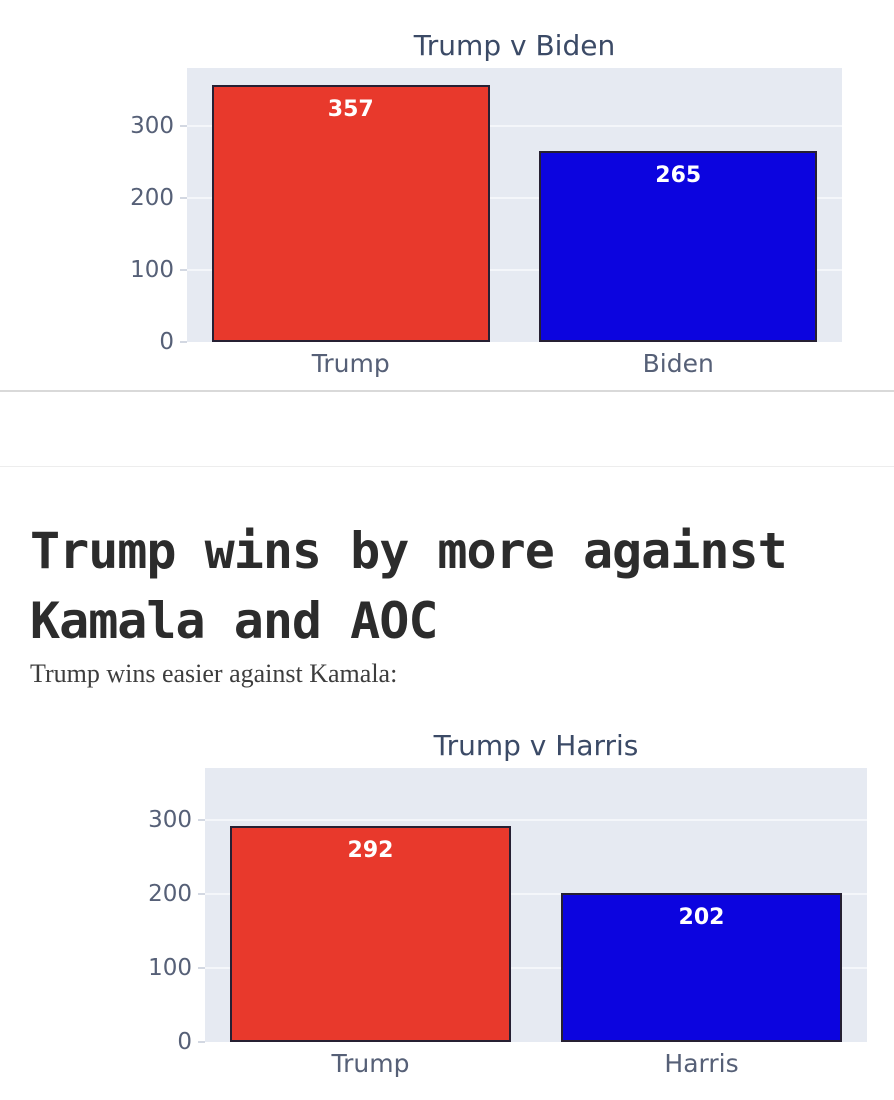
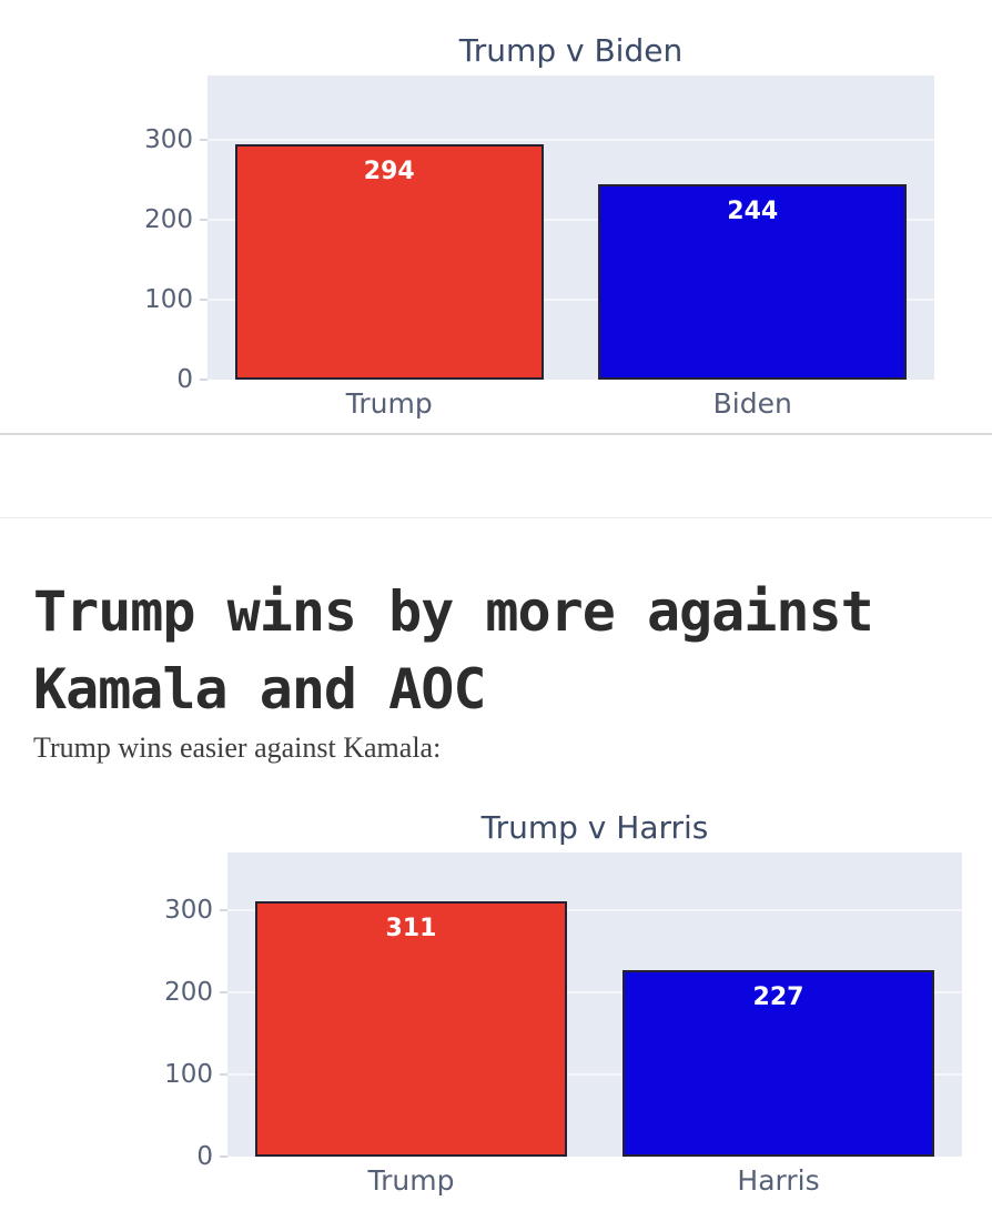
Trump v Biden/Trump: 357 -> 294
Trump v Biden/Biden: 265 -> 244
Trump v Harris/Trump: 292 -> 311
Trump v Harris/Harris: 202 -> 227
